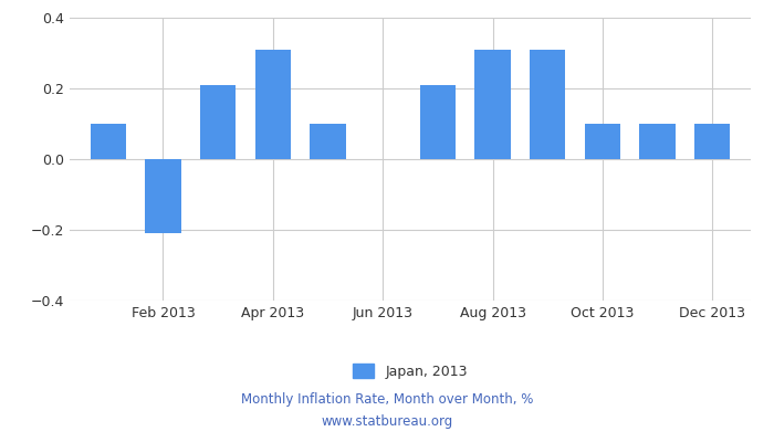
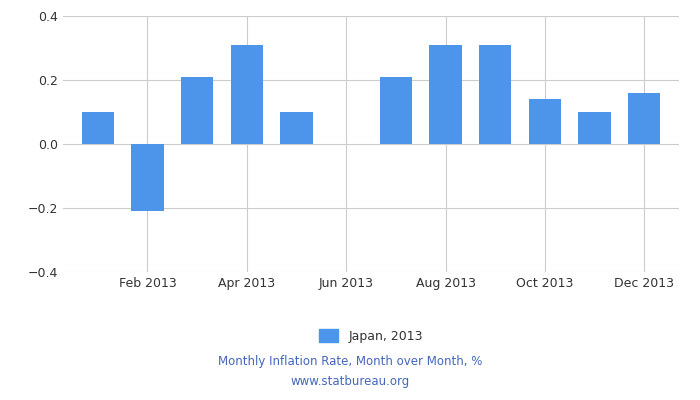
Oct 2013: 0.10 -> 0.14
Dec 2013: 0.10 -> 0.16
